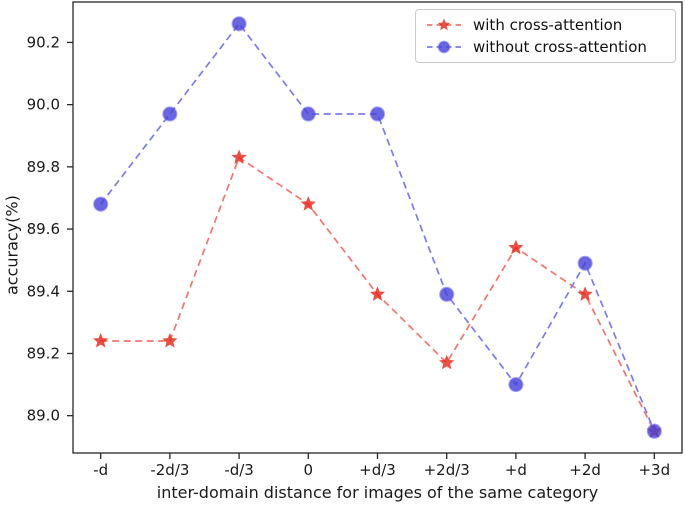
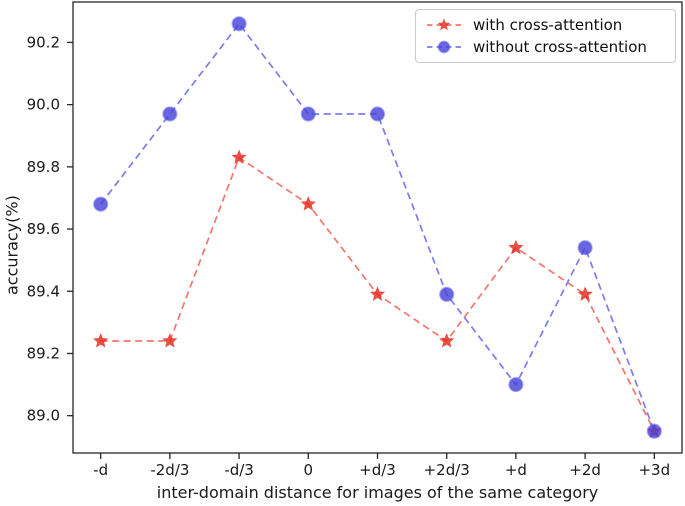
with cross-attention/+2d/3: 89.17 -> 89.24
without cross-attention/+2d: 89.49 -> 89.54
